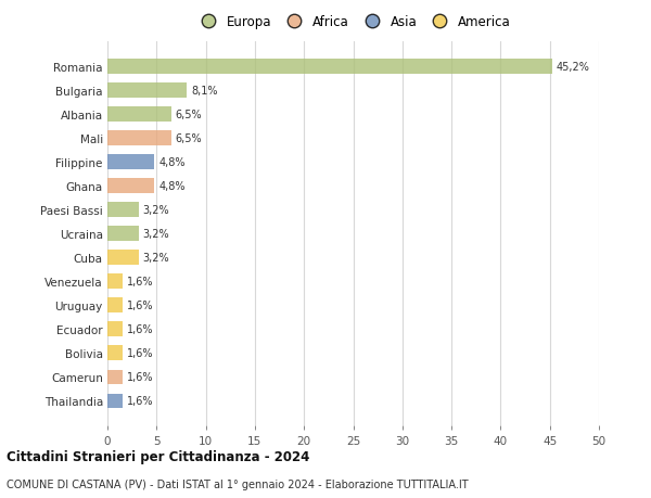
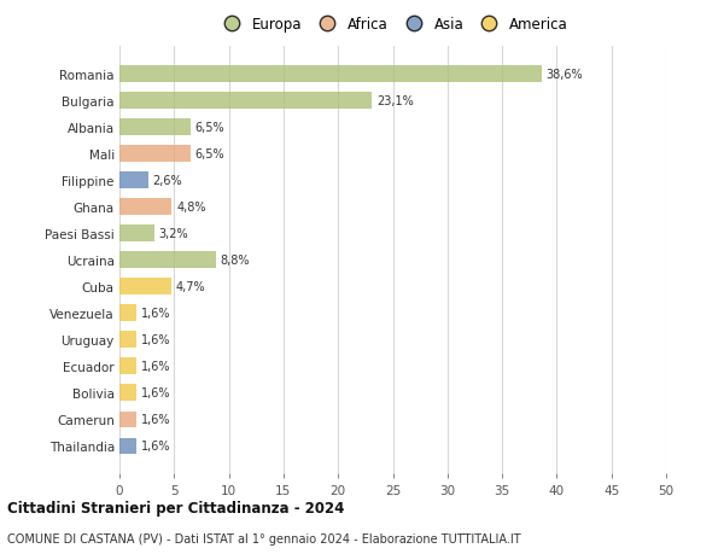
Romania: 45,2% -> 38,6%
Bulgaria: 8,1% -> 23,1%
Filippine: 4,8% -> 2,6%
Ucraina: 3,2% -> 8,8%
Cuba: 3,2% -> 4,7%
